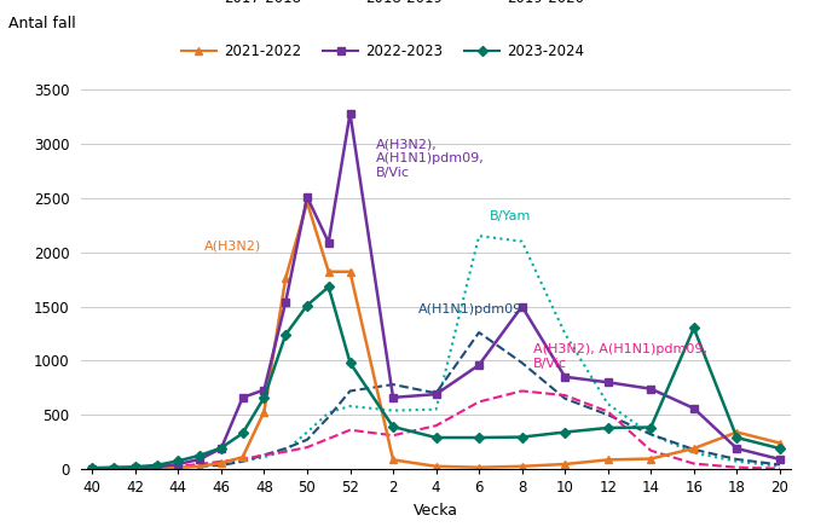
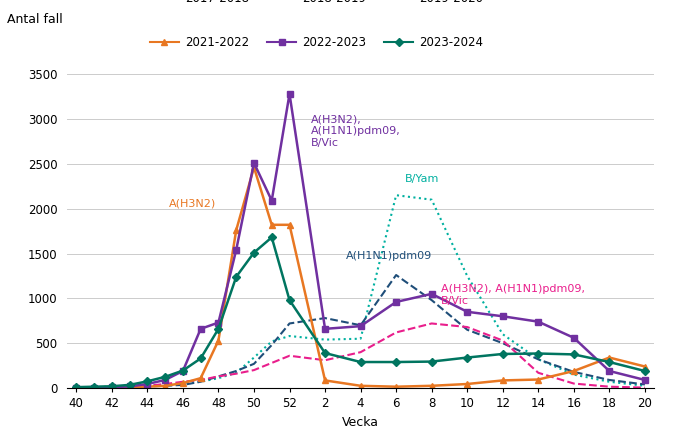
2022-2023/8: 1500 -> 1050
2023-2024/16: 1300 -> 380
